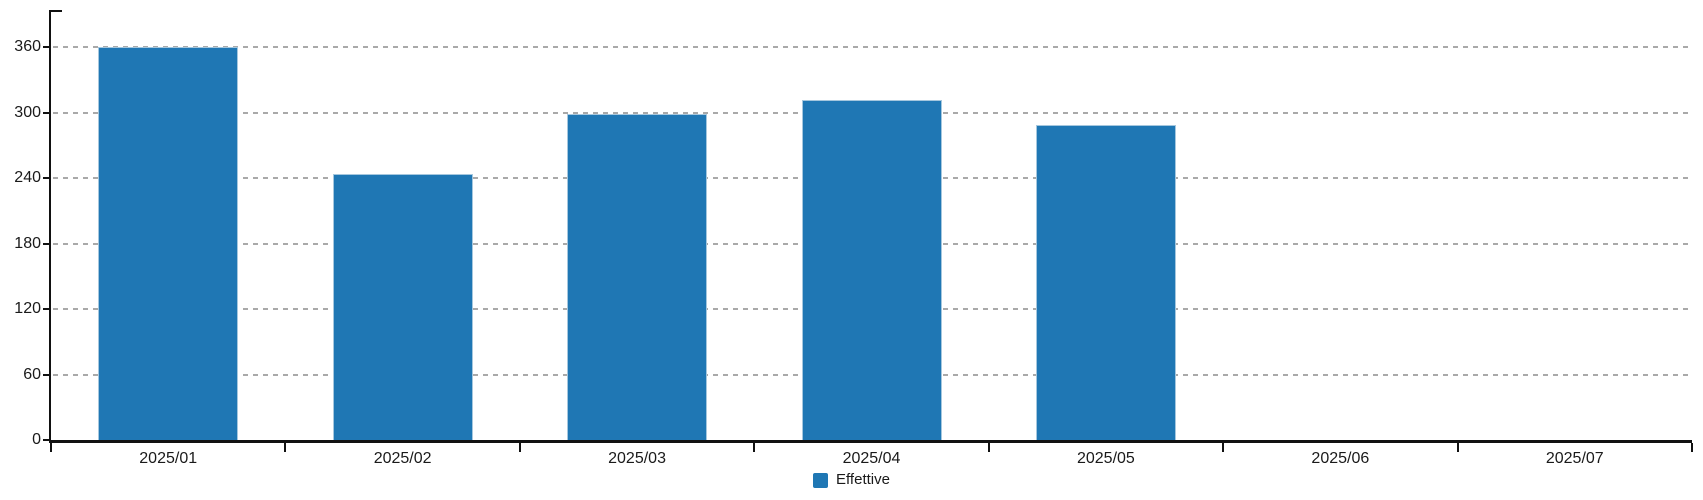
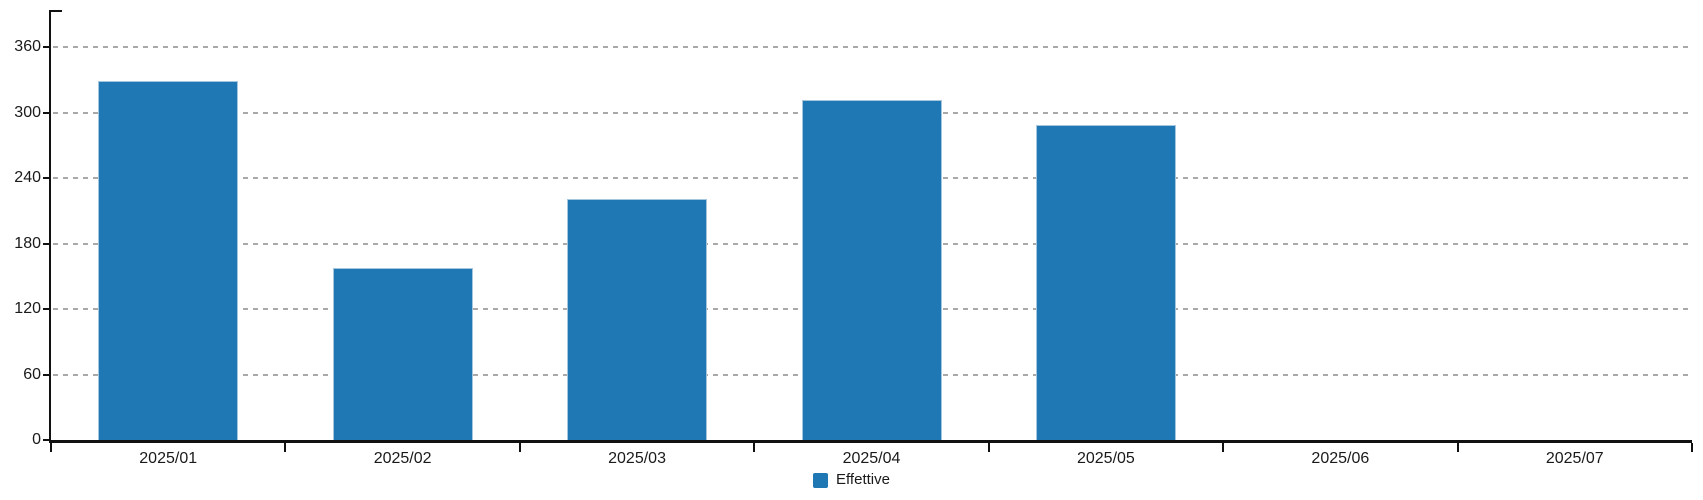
2025/01: 360 -> 329
2025/02: 244 -> 158
2025/03: 299 -> 221
